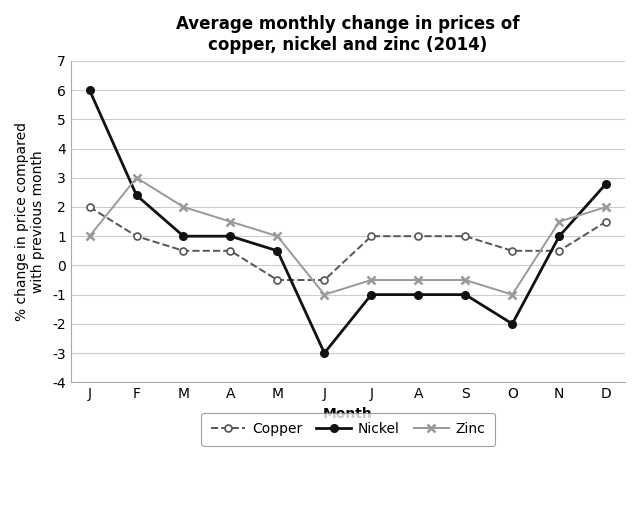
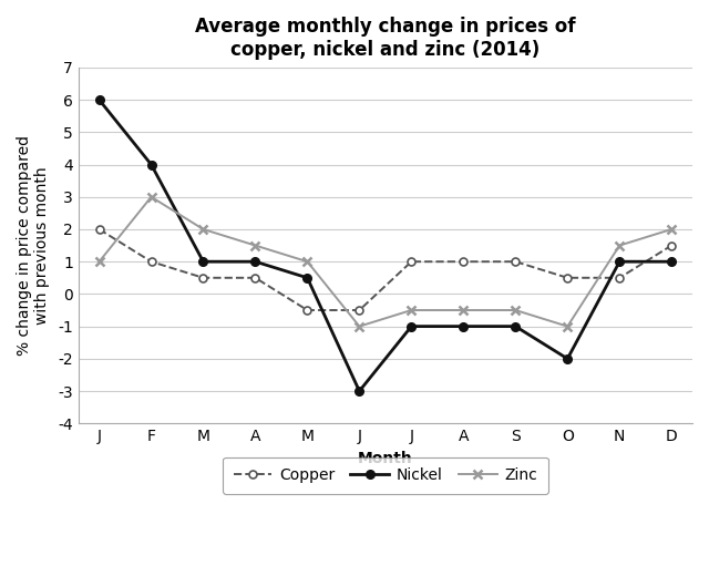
Nickel/F: 2.4 -> 4.0
Nickel/D: 2.8 -> 1.0
